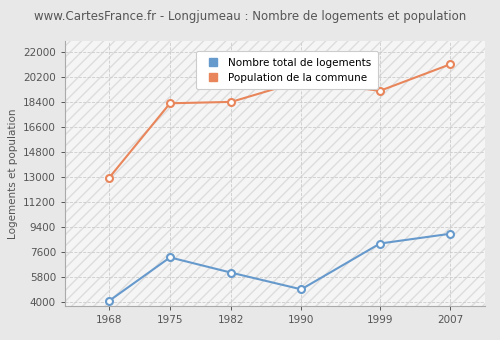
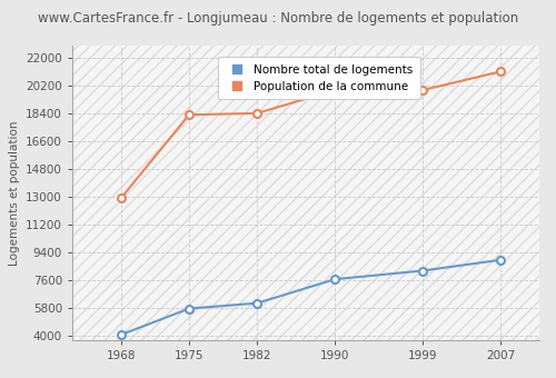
Nombre total de logements/1975: 7200 -> 5800
Nombre total de logements/1990: 4900 -> 7600
Population de la commune/1999: 19200 -> 19900
